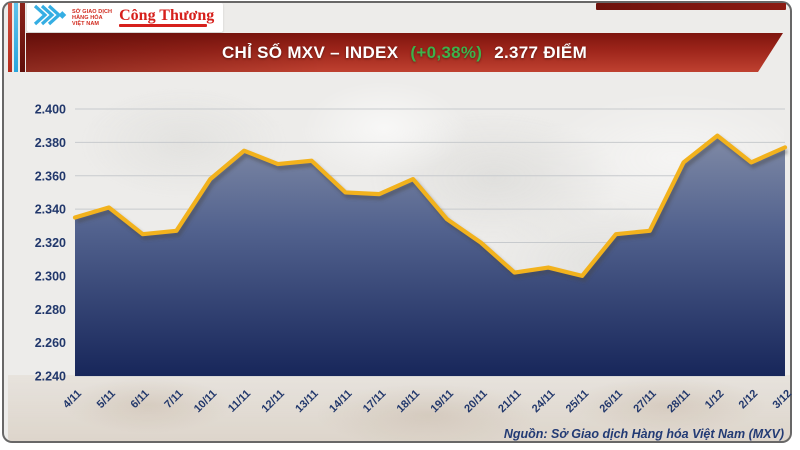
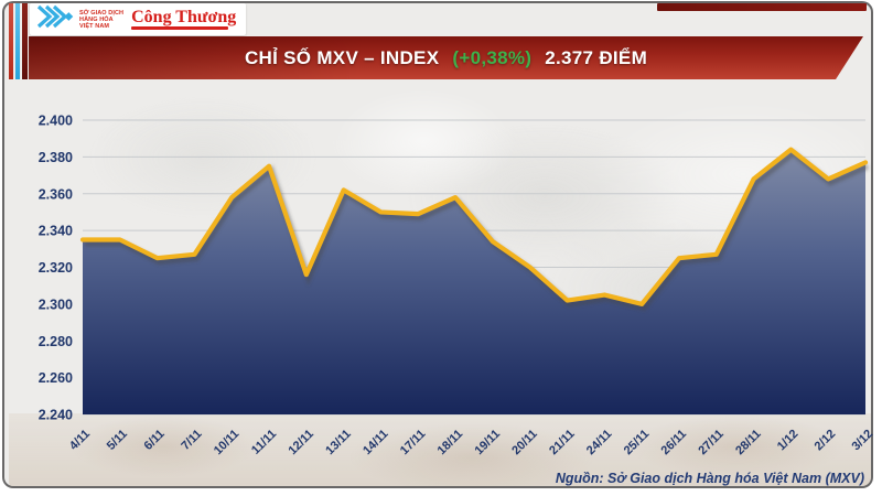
5/11: 2341 -> 2335
12/11: 2367 -> 2316
13/11: 2369 -> 2362
